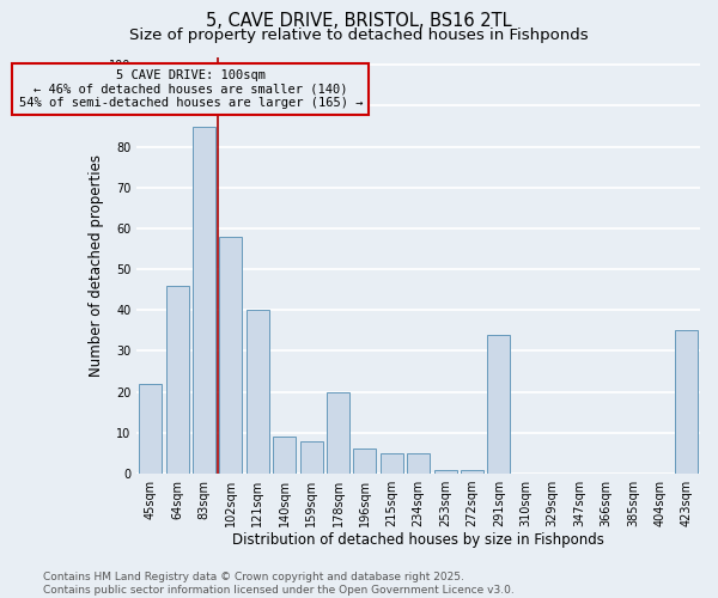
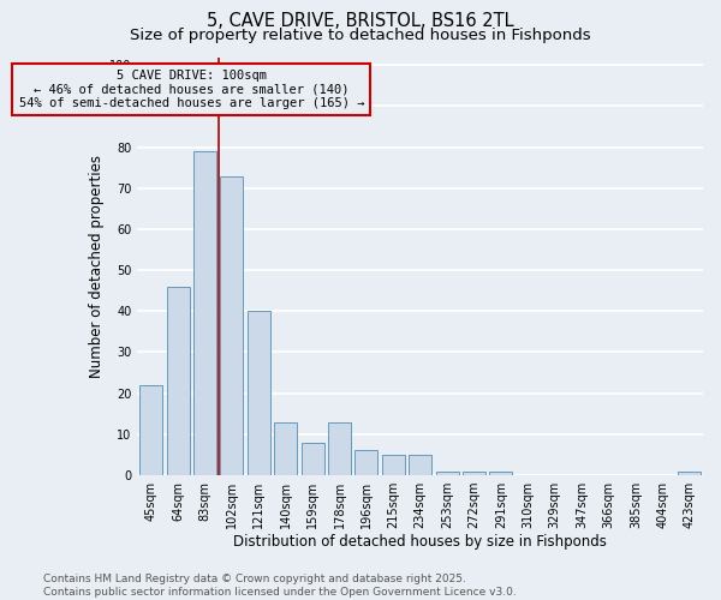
83sqm: 85 -> 79
102sqm: 58 -> 73
140sqm: 9 -> 13
178sqm: 20 -> 13
291sqm: 34 -> 1
423sqm: 35 -> 1
